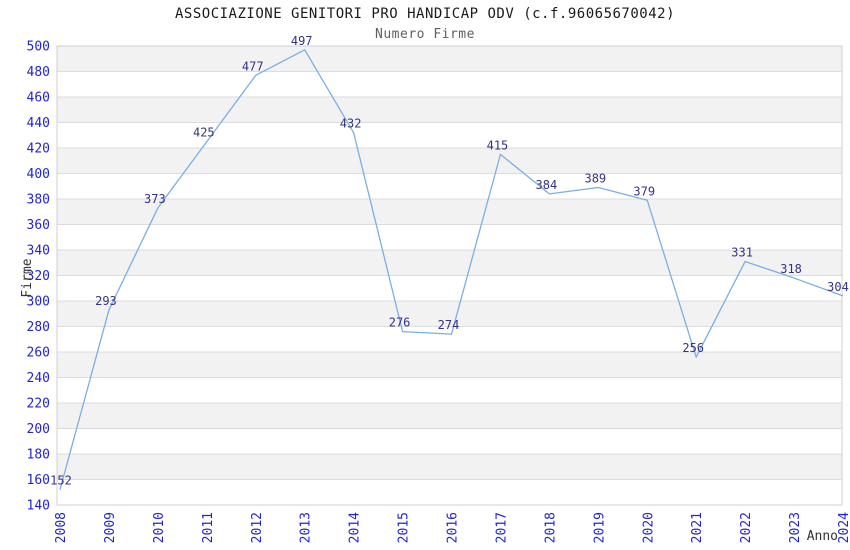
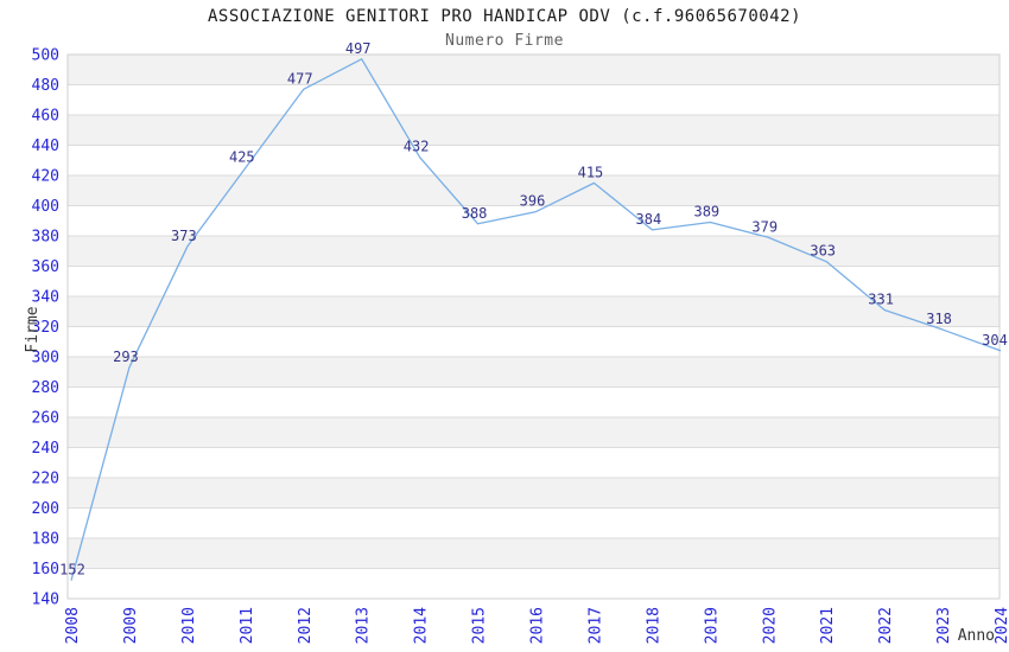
2015: 276 -> 388
2016: 274 -> 396
2021: 256 -> 363
